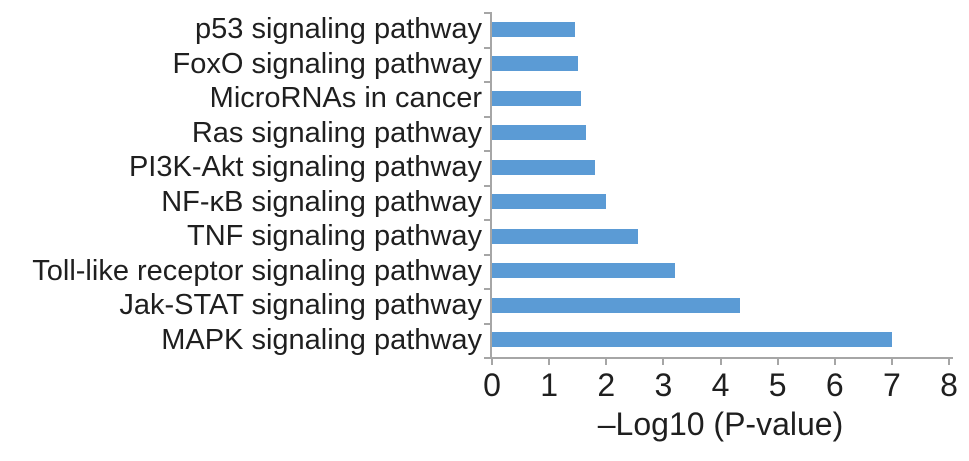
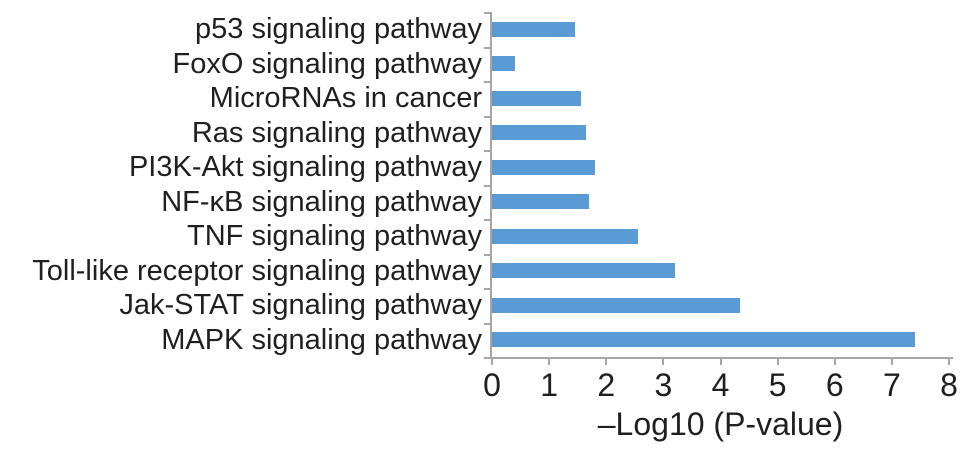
FoxO signaling pathway: 1.5 -> 0.4
NF-κB signaling pathway: 2.0 -> 1.7
MAPK signaling pathway: 7.0 -> 7.4
